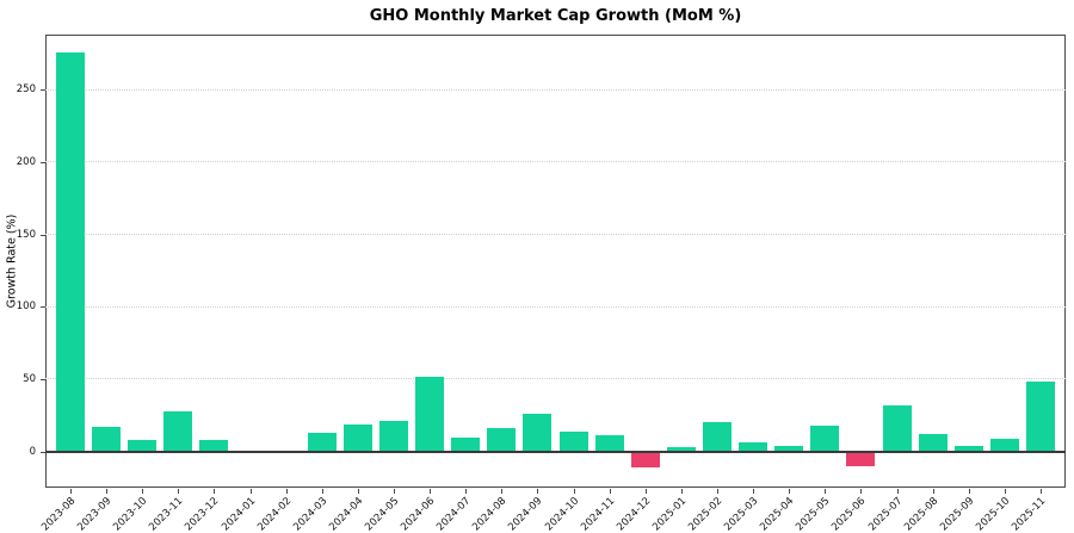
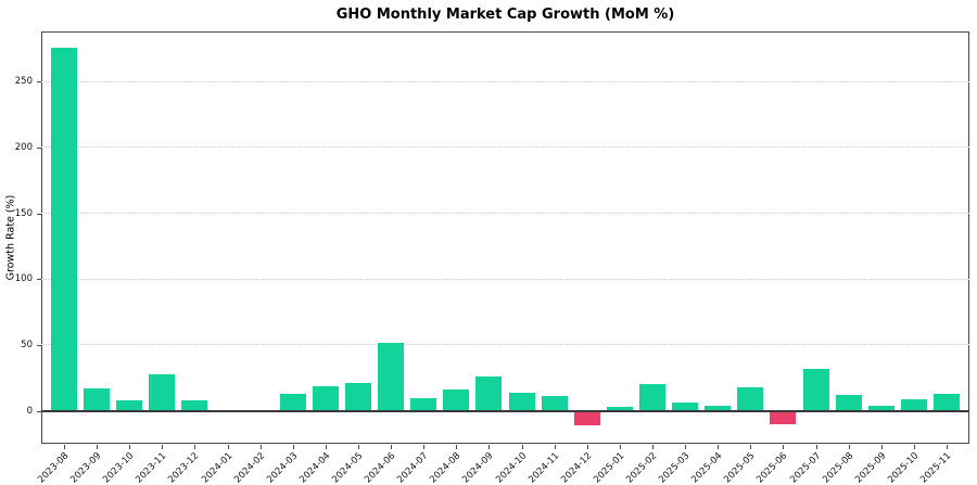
2025-11: 48 -> 13
